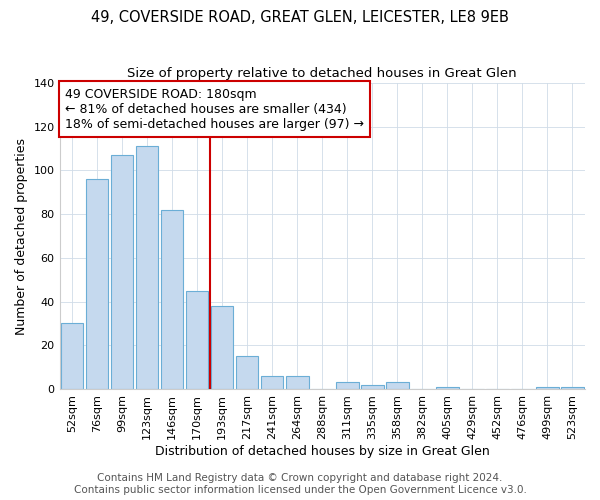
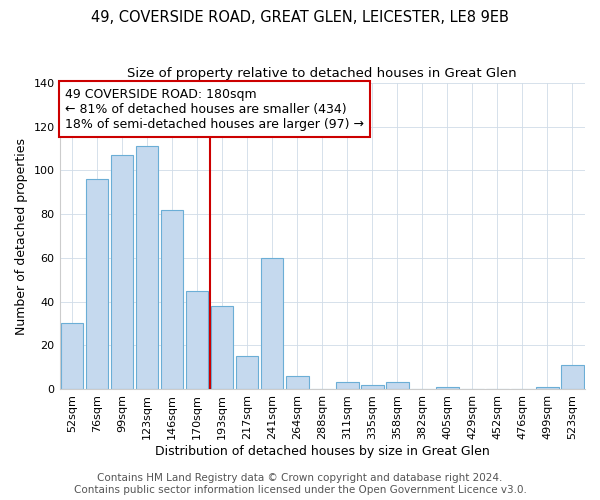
241sqm: 6 -> 60
523sqm: 1 -> 11
